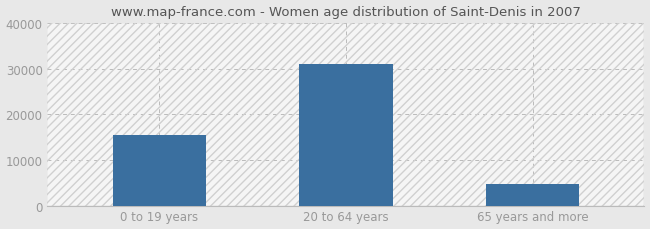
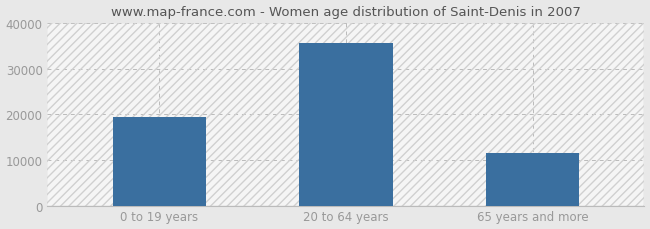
0 to 19 years: 15500 -> 19500
20 to 64 years: 31000 -> 35500
65 years and more: 4700 -> 11500
